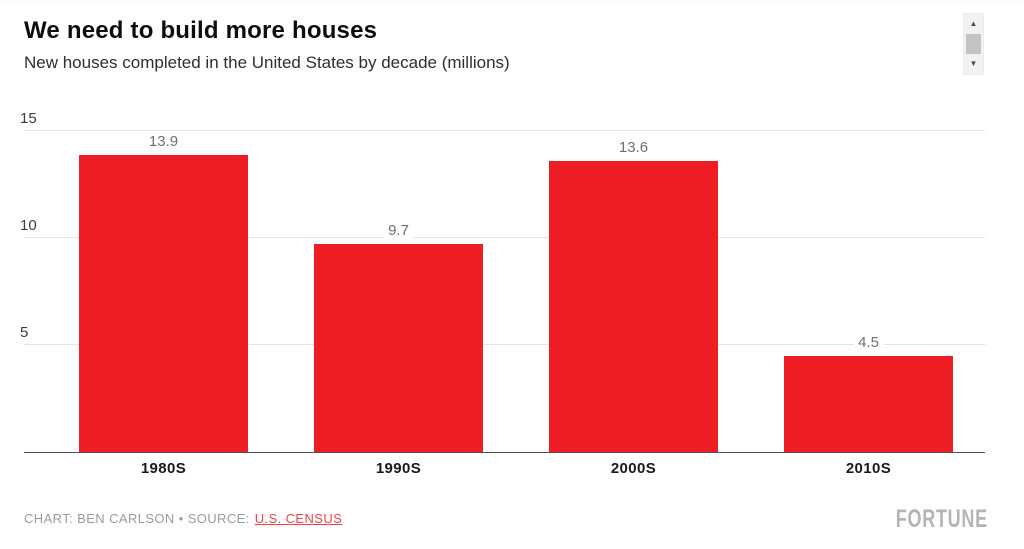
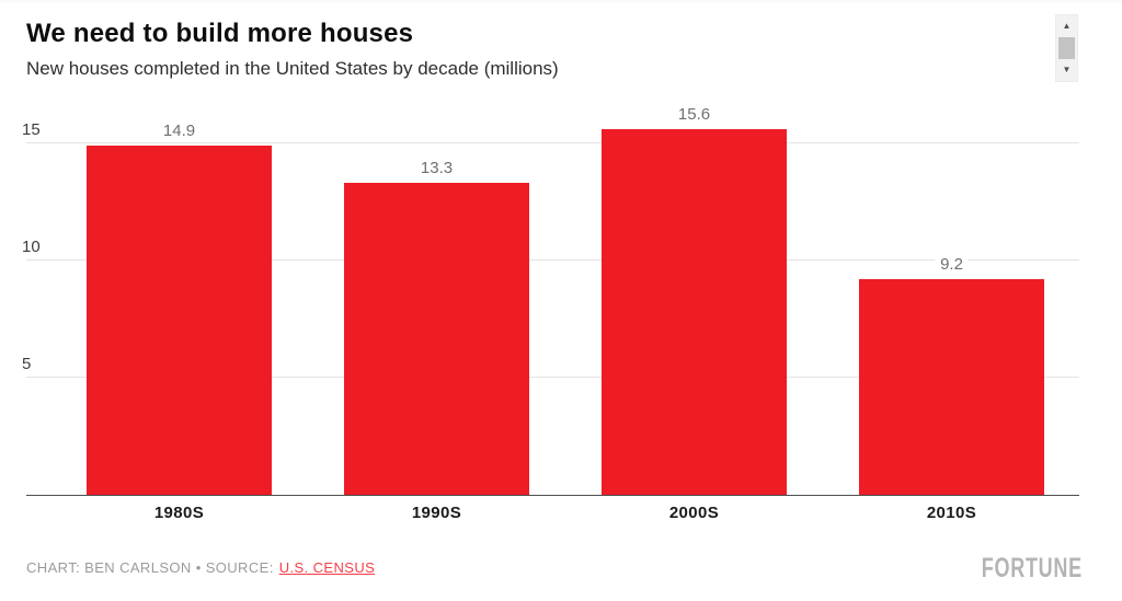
1980S: 13.9 -> 14.9
1990S: 9.7 -> 13.3
2000S: 13.6 -> 15.6
2010S: 4.5 -> 9.2
